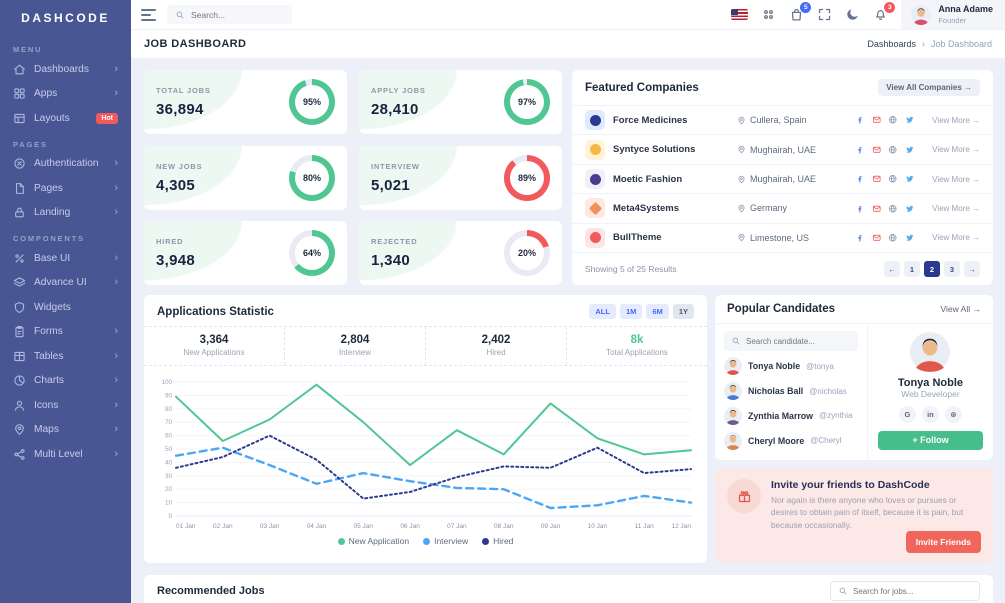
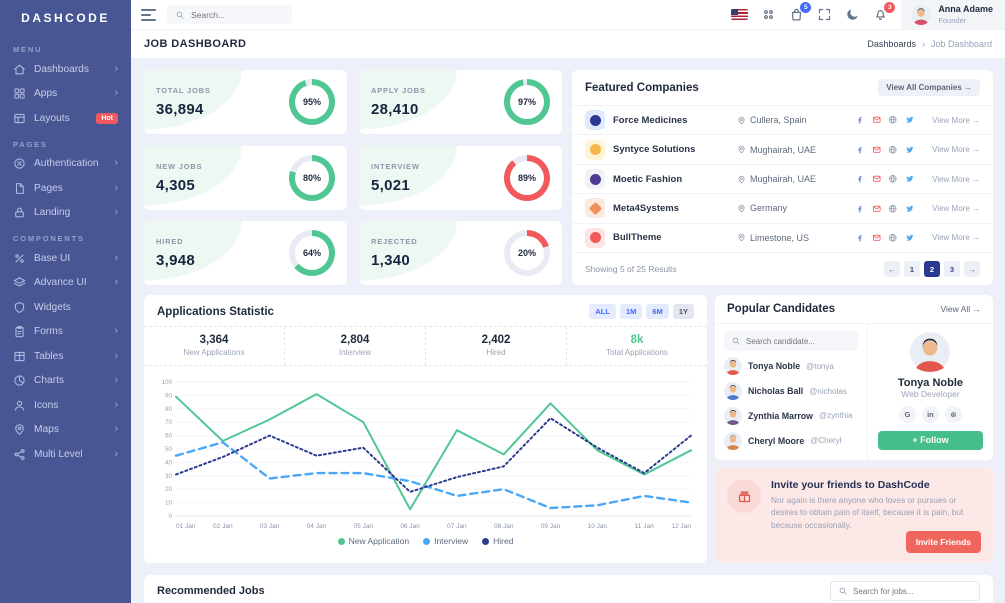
Hired/01 Jan: 36 -> 31
Interview/02 Jan: 51 -> 55
Interview/03 Jan: 38 -> 28
New Application/04 Jan: 98 -> 91
Interview/04 Jan: 24 -> 32
Hired/04 Jan: 42 -> 45
Hired/05 Jan: 13 -> 51
New Application/06 Jan: 38 -> 5
Interview/07 Jan: 21 -> 15
Hired/09 Jan: 36 -> 73
New Application/10 Jan: 58 -> 49
New Application/11 Jan: 46 -> 31
Hired/12 Jan: 35 -> 60
